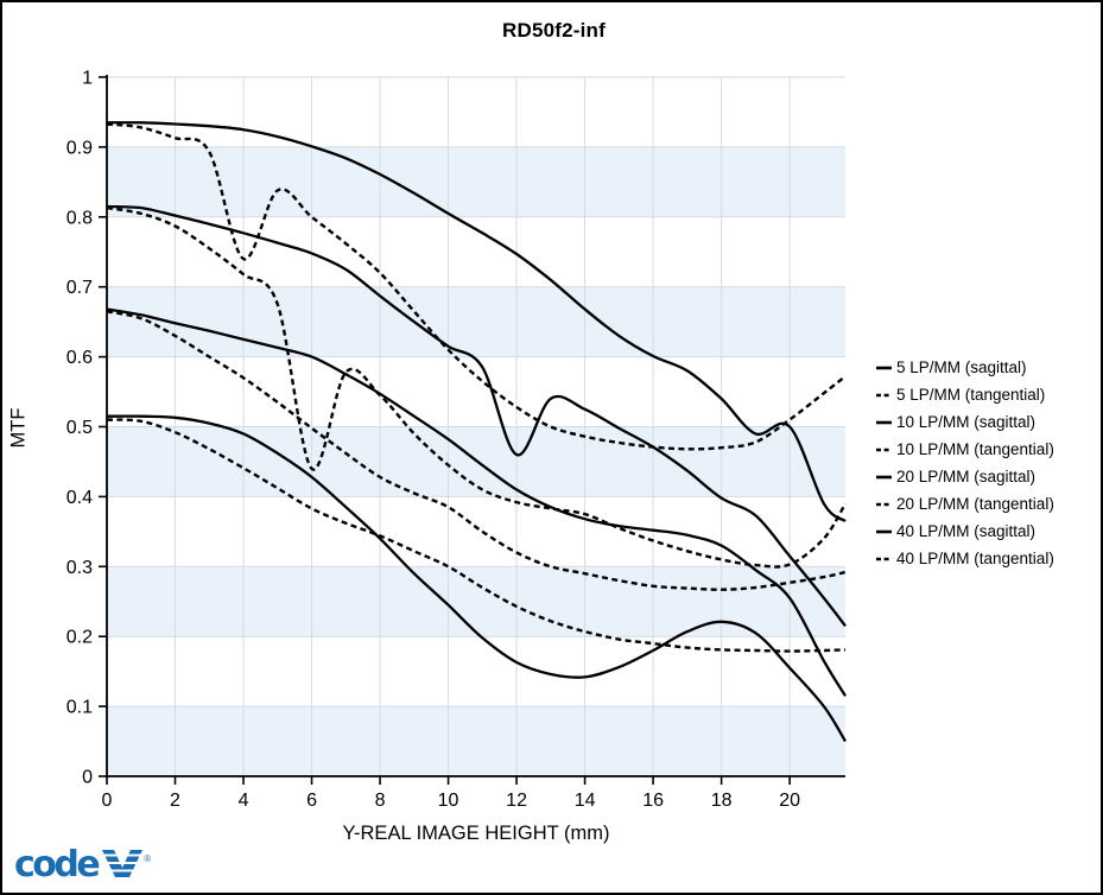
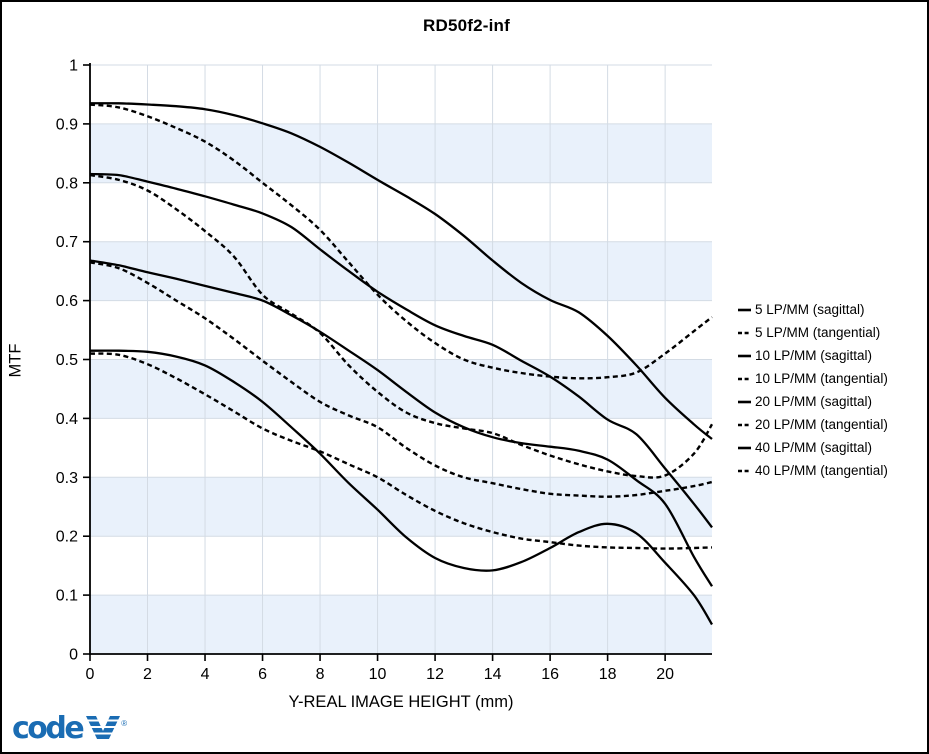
5 LP/MM (tangential)/4: 0.74 -> 0.87
10 LP/MM (tangential)/6: 0.44 -> 0.61
10 LP/MM (sagittal)/12: 0.46 -> 0.56
5 LP/MM (sagittal)/20: 0.50 -> 0.43
